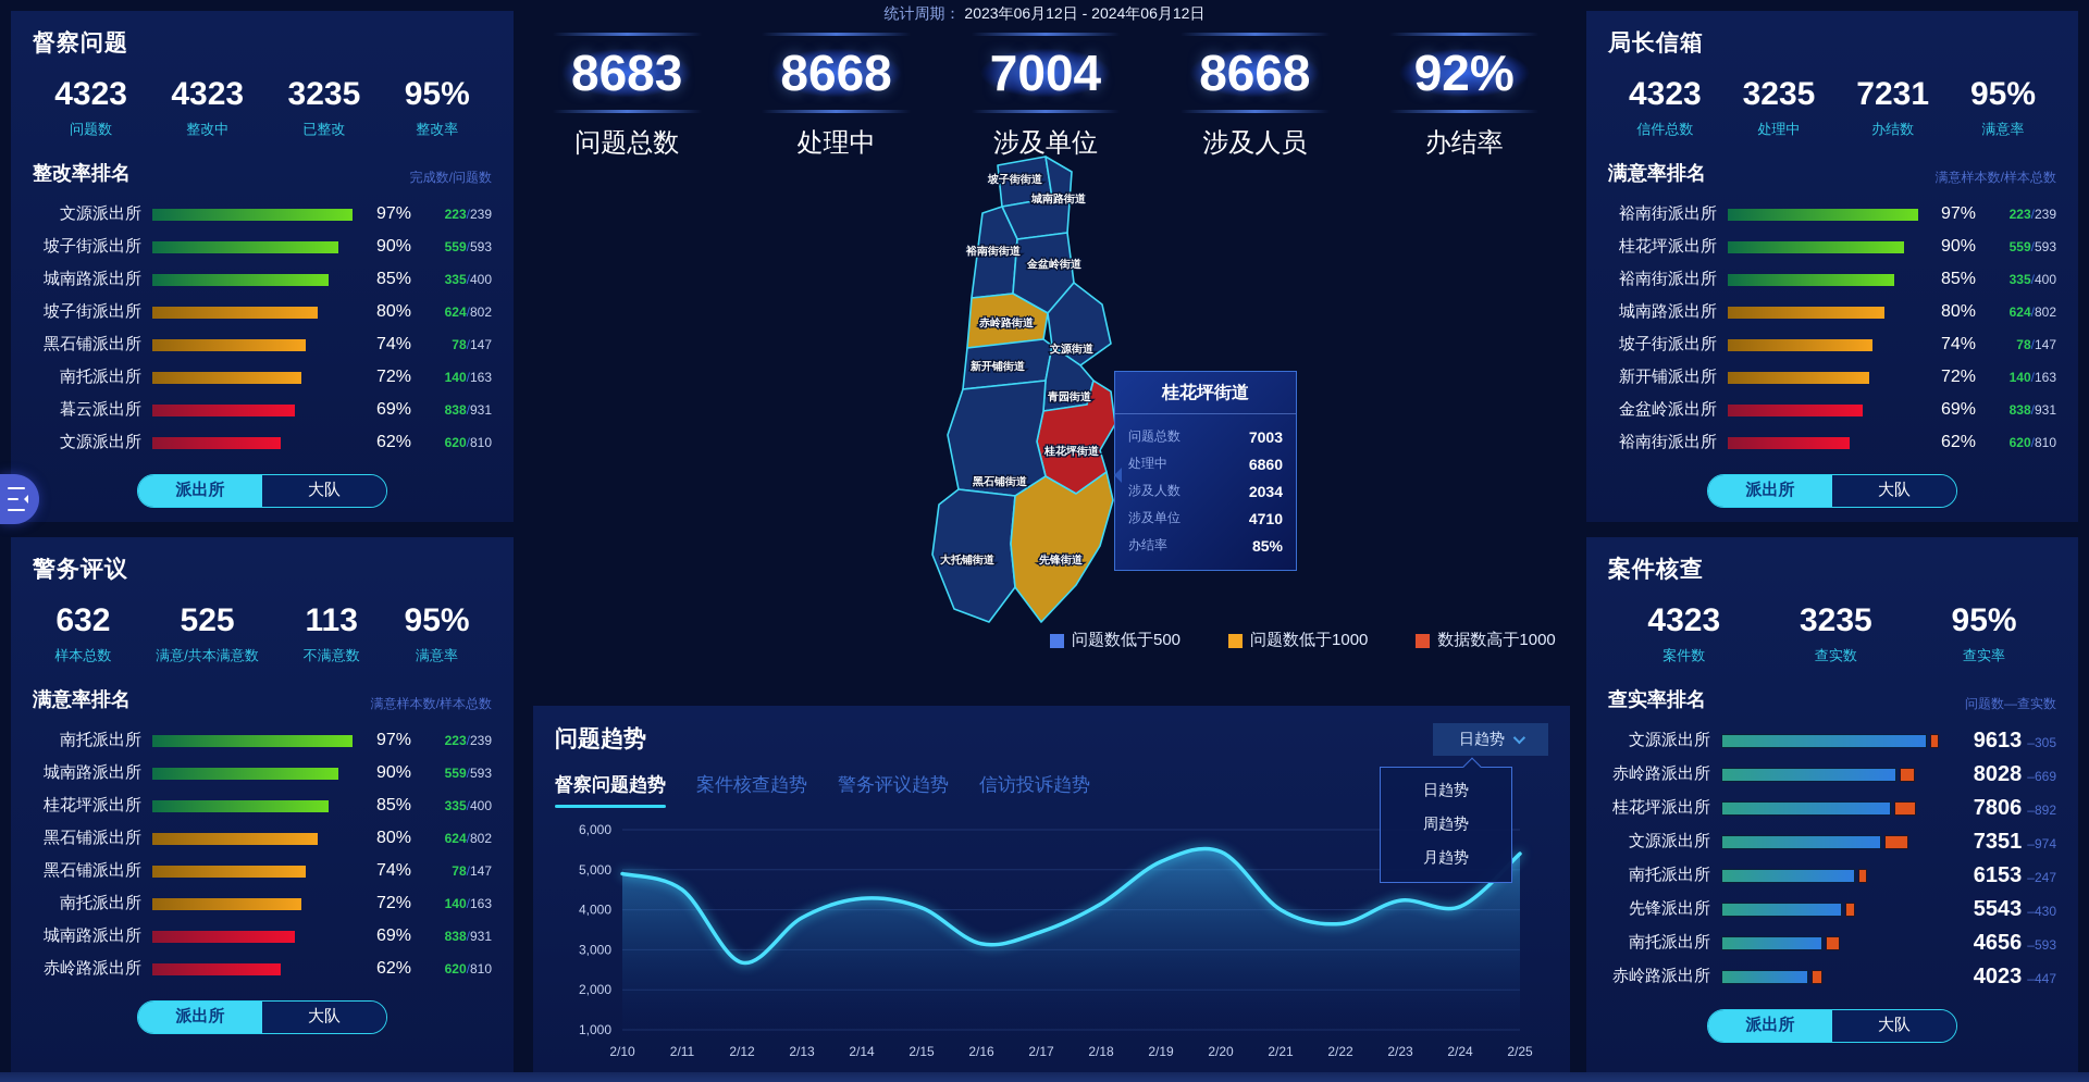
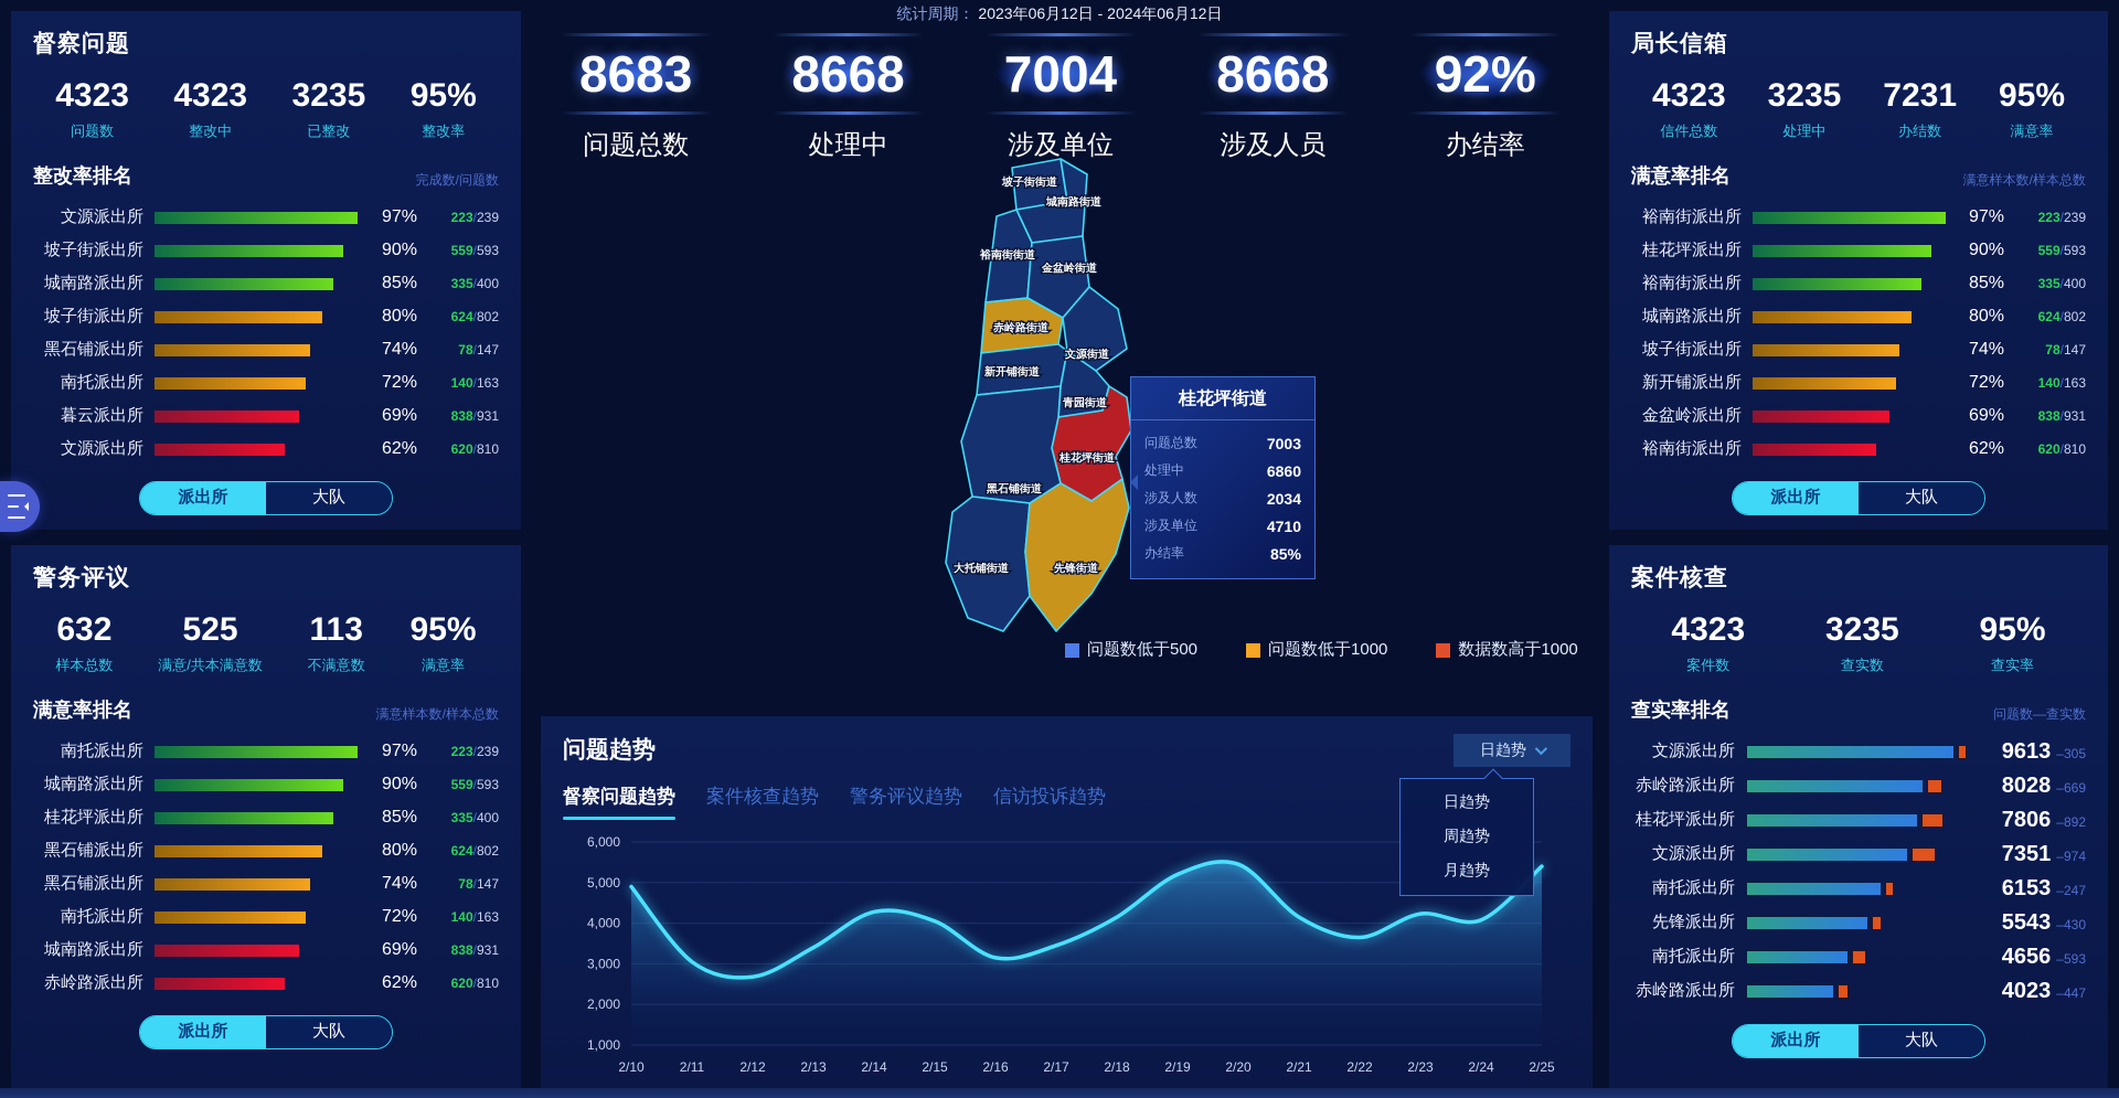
2/11: 4500 -> 3000
2/13: 3800 -> 3400
2/21: 4000 -> 4200
